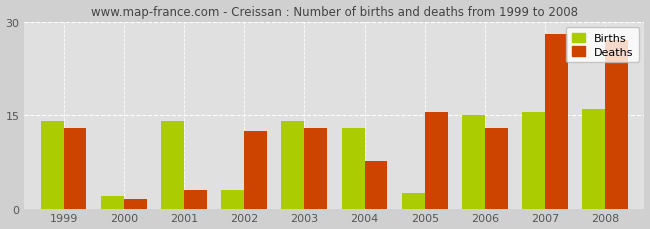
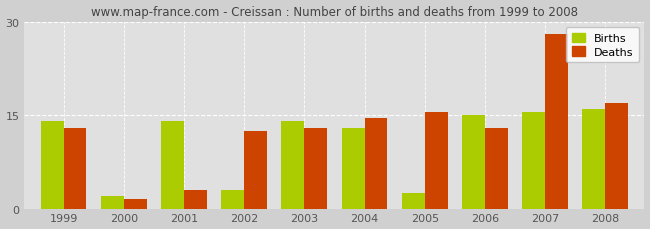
Deaths/2004: 7.6 -> 14.5
Deaths/2008: 27.0 -> 17.0
